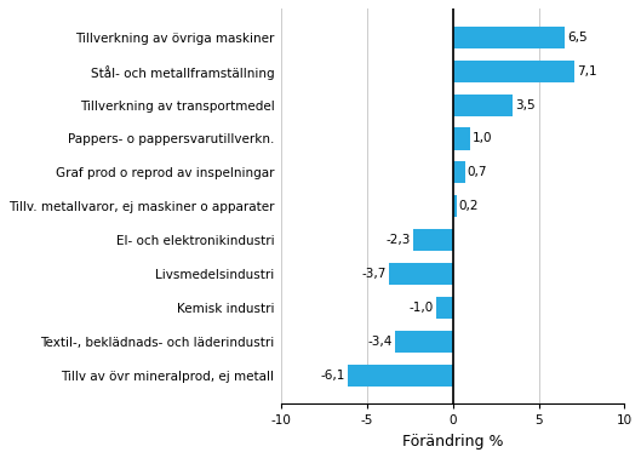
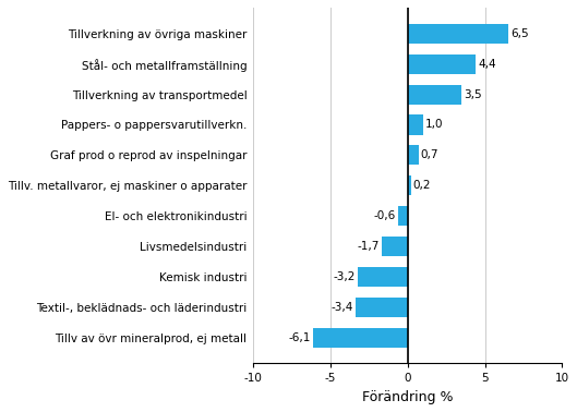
Stål- och metallframställning: 7,1 -> 4,4
El- och elektronikindustri: -2,3 -> -0,6
Livsmedelsindustri: -3,7 -> -1,7
Kemisk industri: -1,0 -> -3,2
